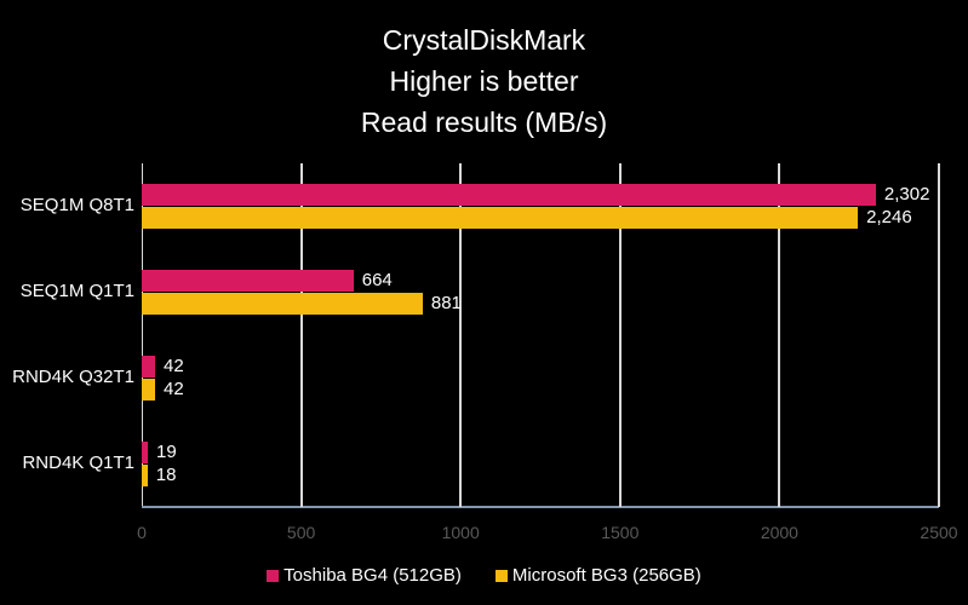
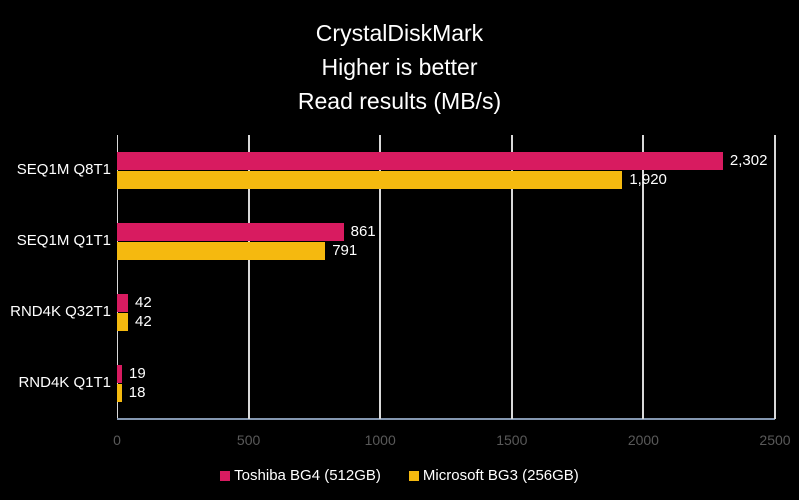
Microsoft BG3 (256GB)/SEQ1M Q8T1: 2,246 -> 1,920
Toshiba BG4 (512GB)/SEQ1M Q1T1: 664 -> 861
Microsoft BG3 (256GB)/SEQ1M Q1T1: 881 -> 791
